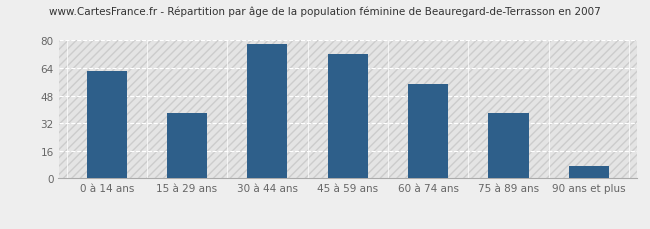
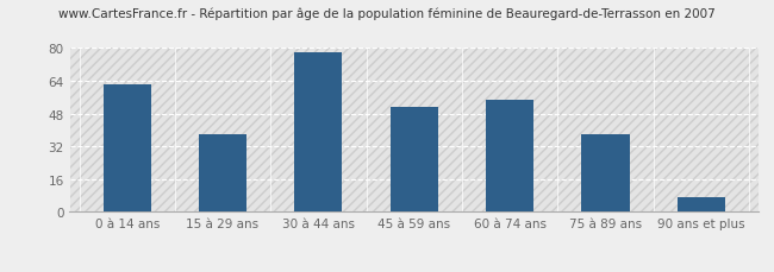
45 à 59 ans: 72 -> 51
